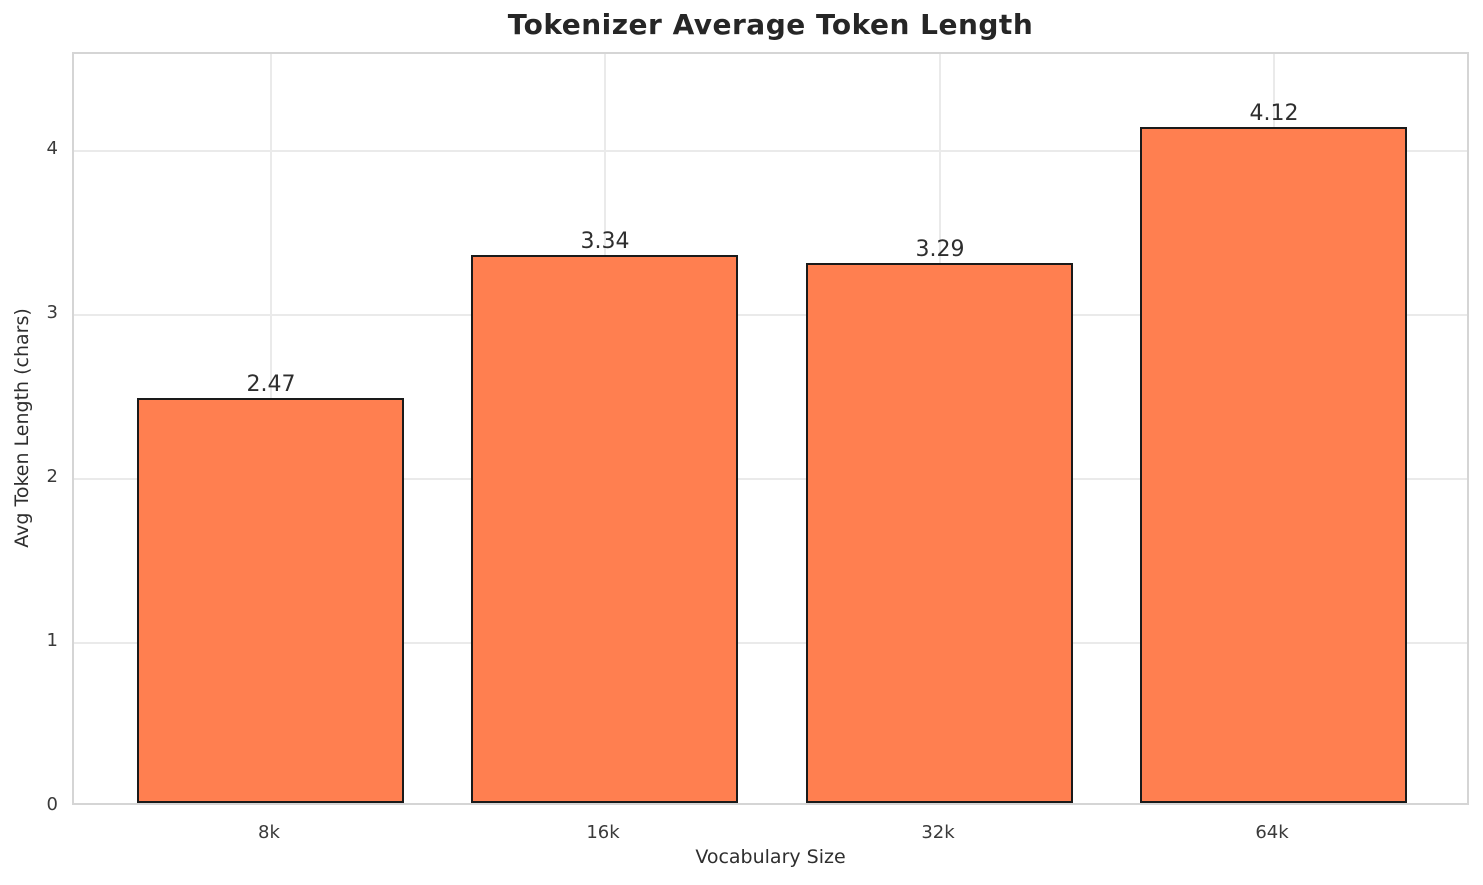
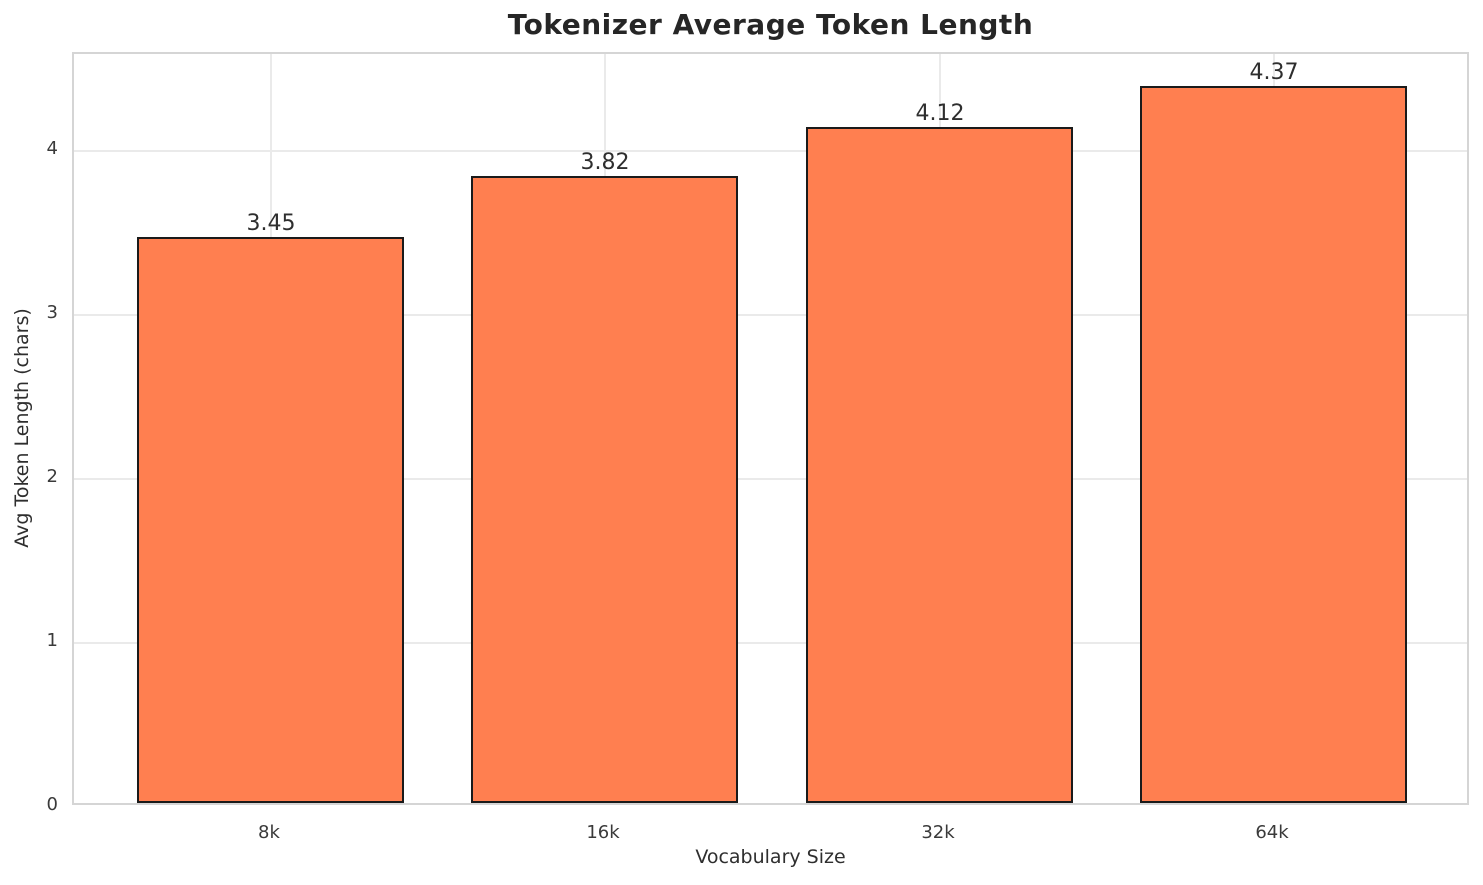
8k: 2.47 -> 3.45
16k: 3.34 -> 3.82
32k: 3.29 -> 4.12
64k: 4.12 -> 4.37
